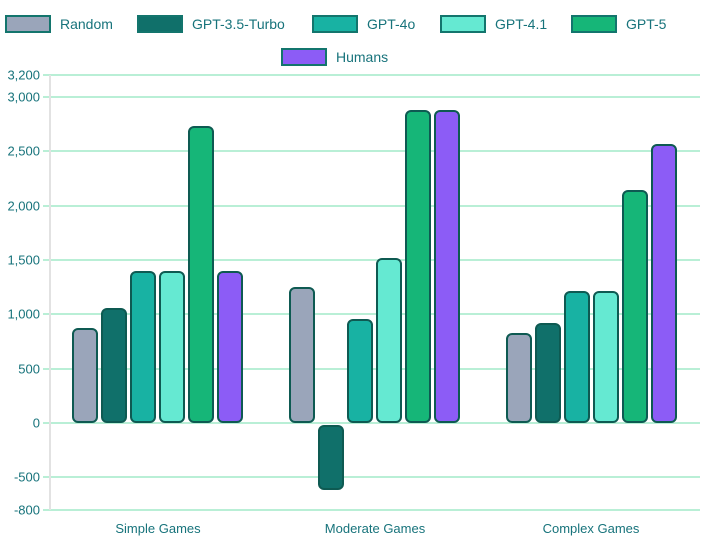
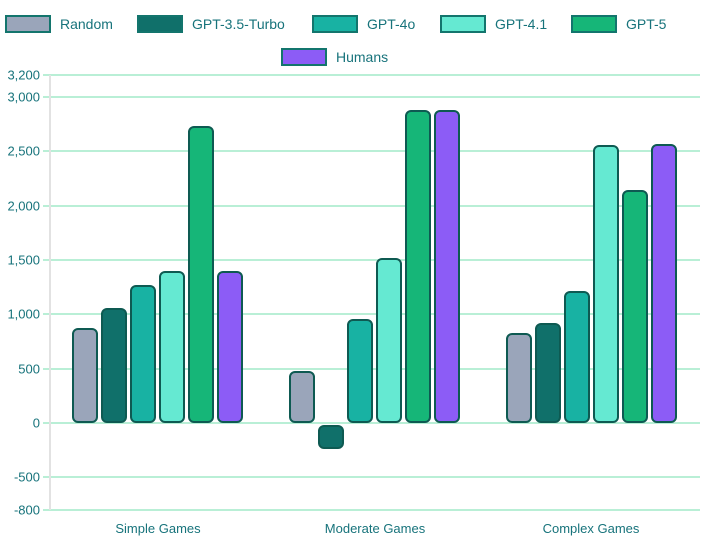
GPT-4o/Simple Games: 1400 -> 1270
Random/Moderate Games: 1250 -> 480
GPT-3.5-Turbo/Moderate Games: -620 -> -240
GPT-4.1/Complex Games: 1210 -> 2560
